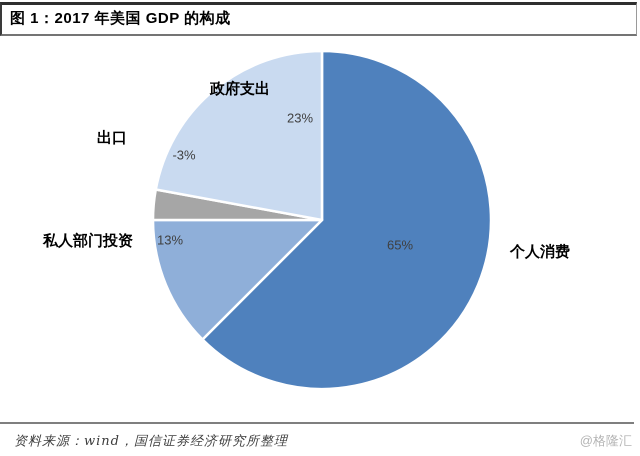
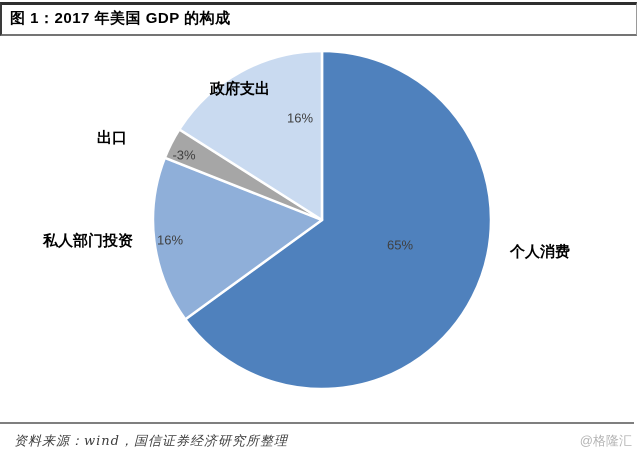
私人部门投资: 13% -> 16%
政府支出: 23% -> 16%
